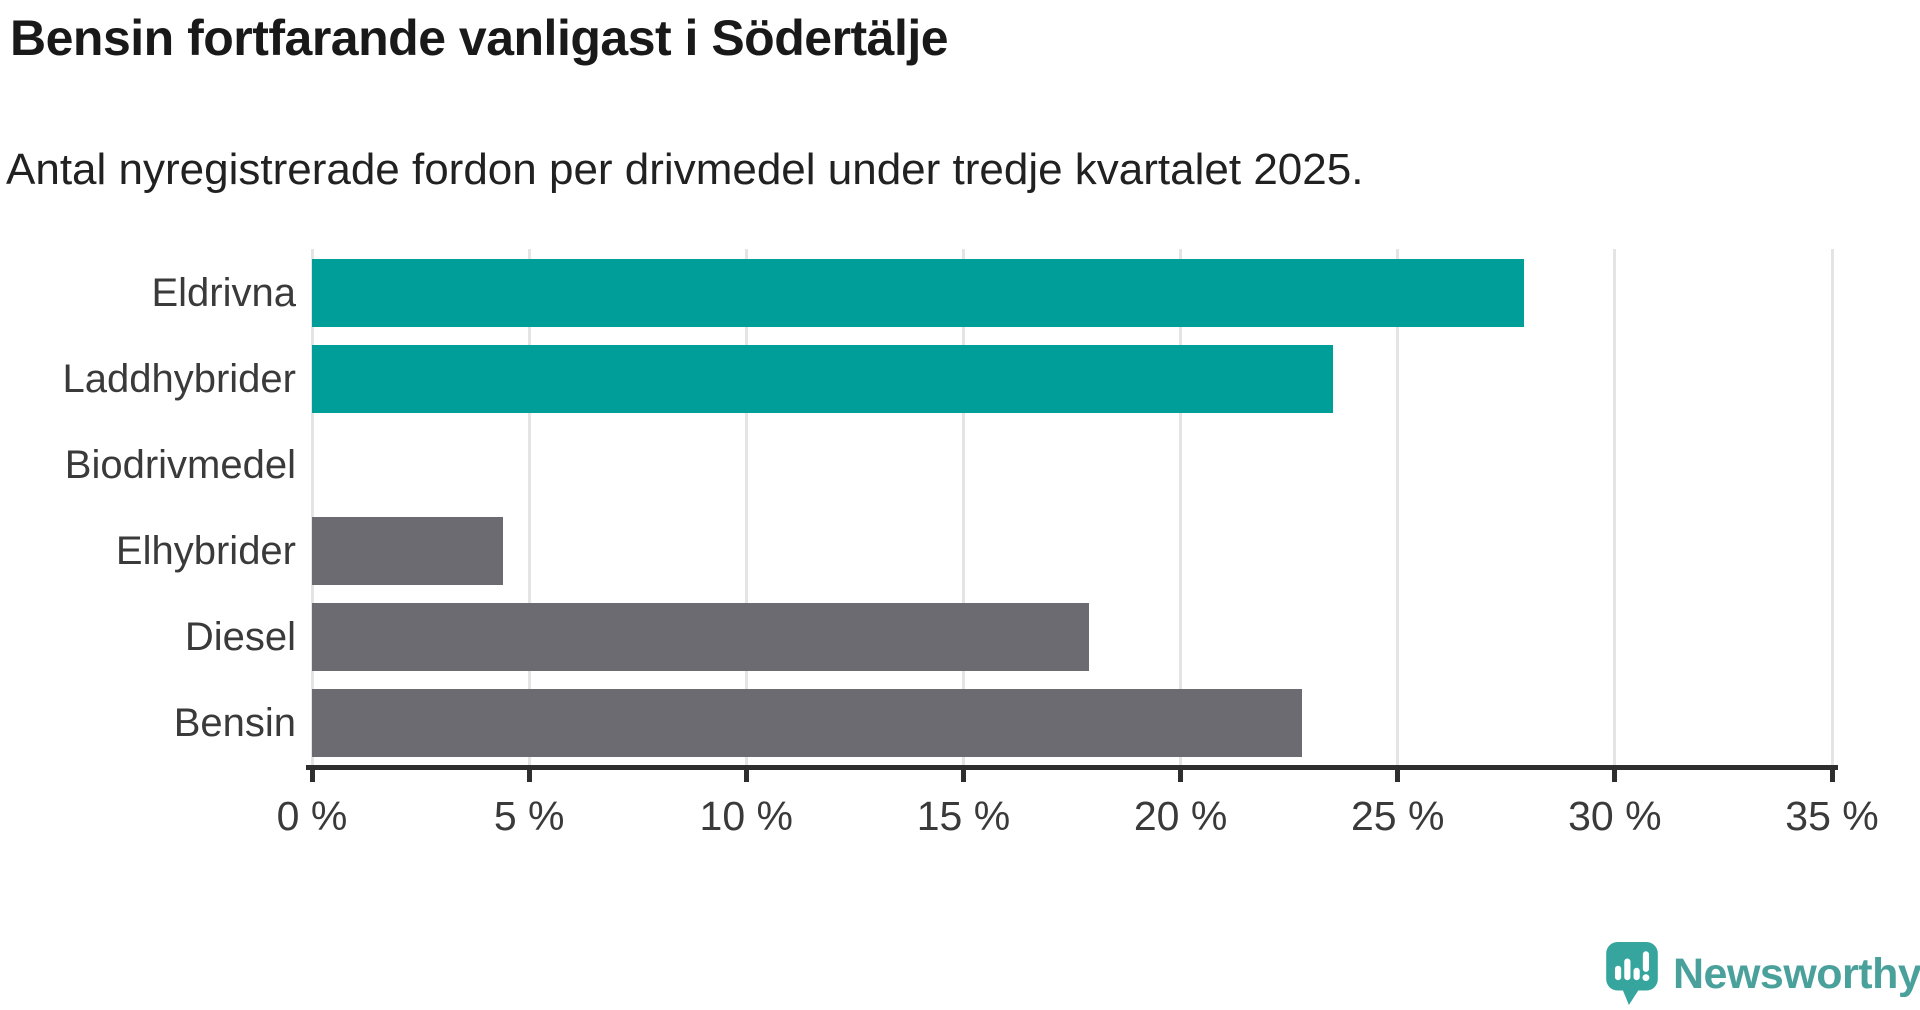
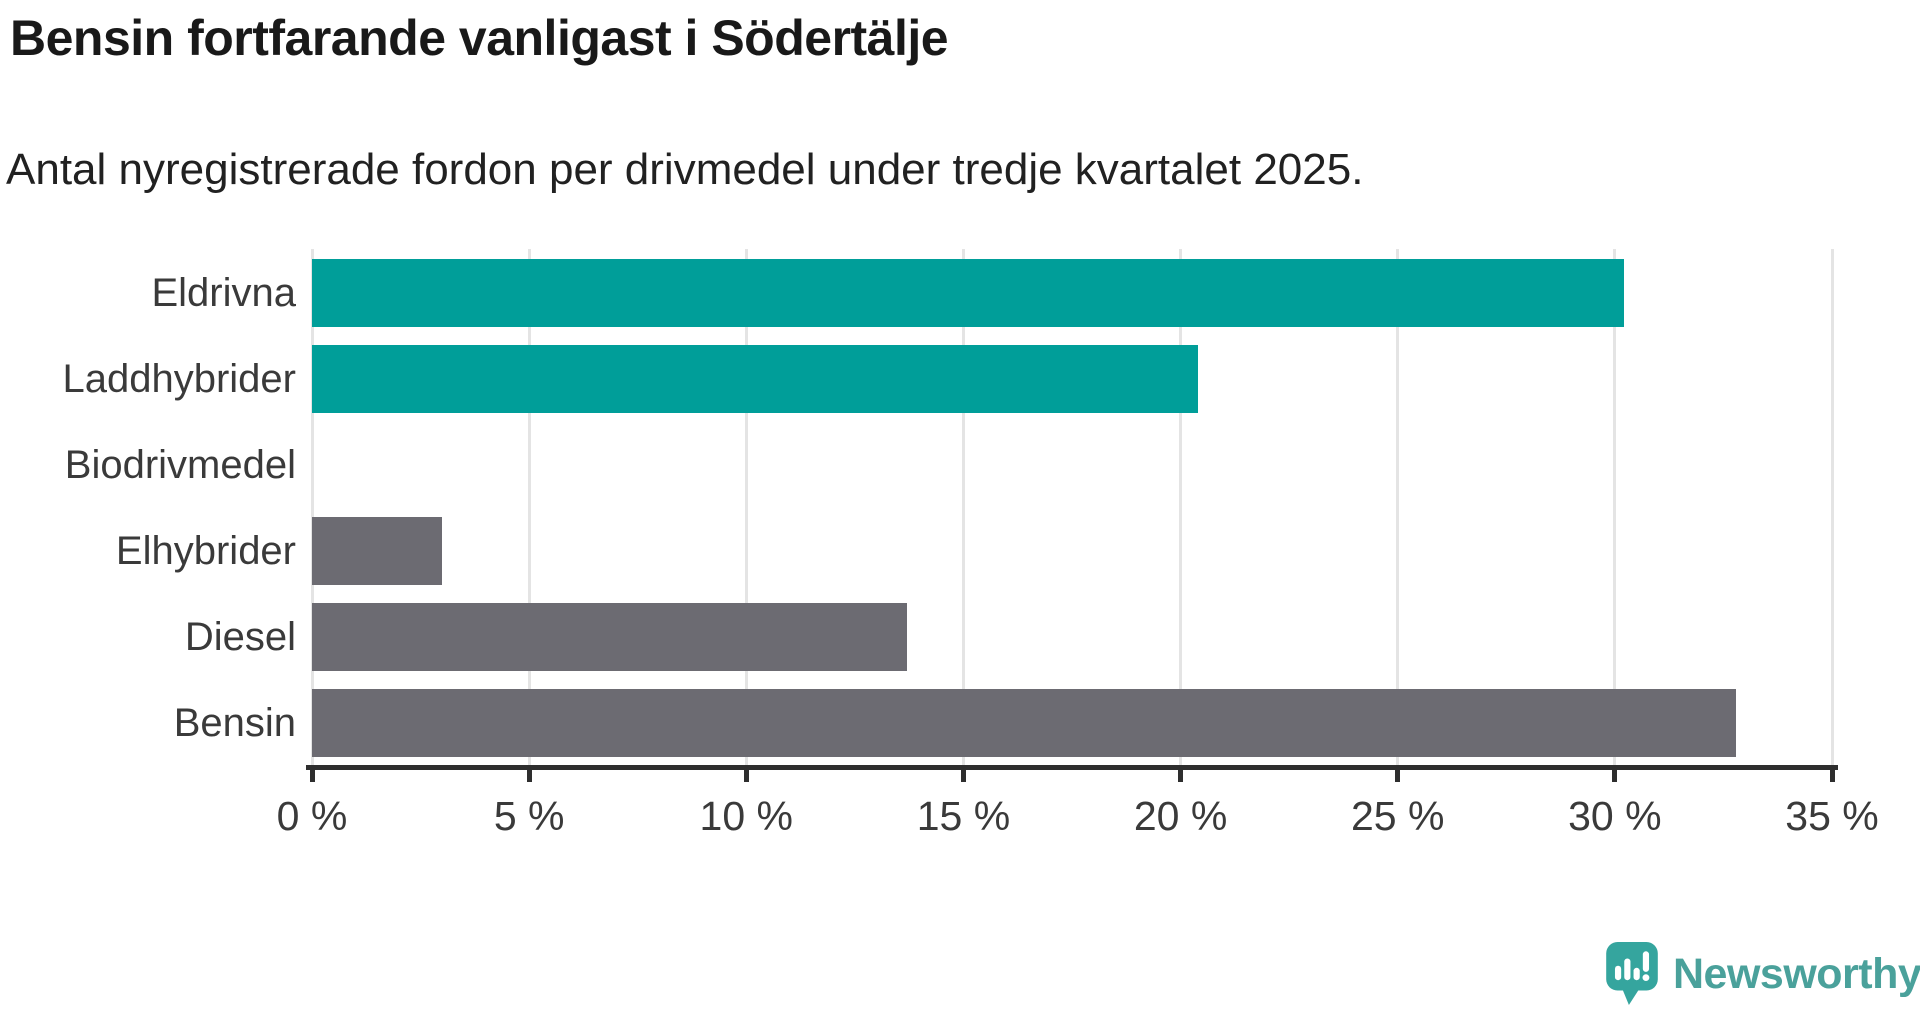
Eldrivna: 27.9% -> 30.2%
Laddhybrider: 23.5% -> 20.4%
Elhybrider: 4.4% -> 3.0%
Diesel: 17.9% -> 13.7%
Bensin: 22.8% -> 32.8%
